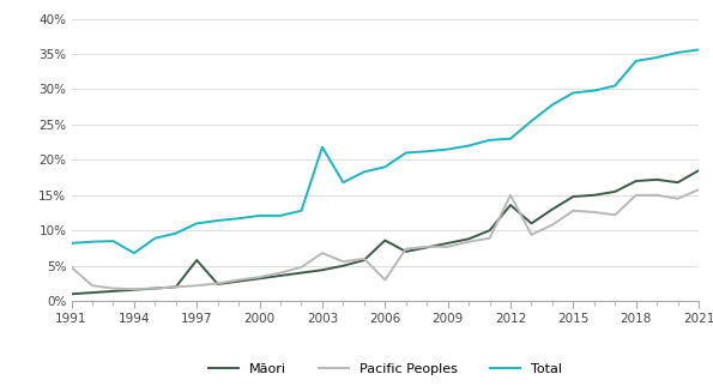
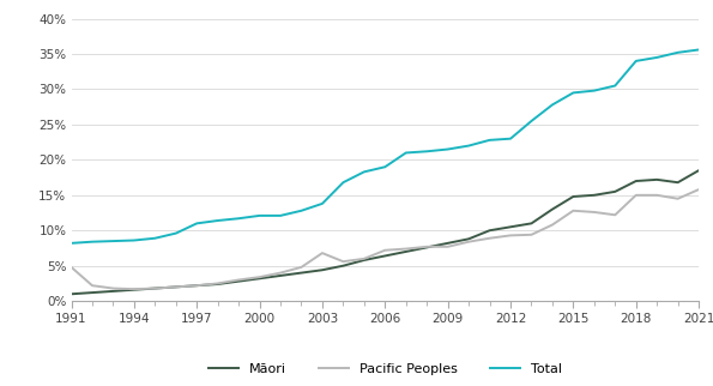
Total/1994: 6.8% -> 8.6%
Māori/1997: 5.8% -> 2.2%
Total/2003: 21.8% -> 13.8%
Māori/2006: 8.6% -> 6.4%
Pacific Peoples/2006: 3.0% -> 7.2%
Māori/2012: 13.6% -> 10.5%
Pacific Peoples/2012: 15.0% -> 9.3%
